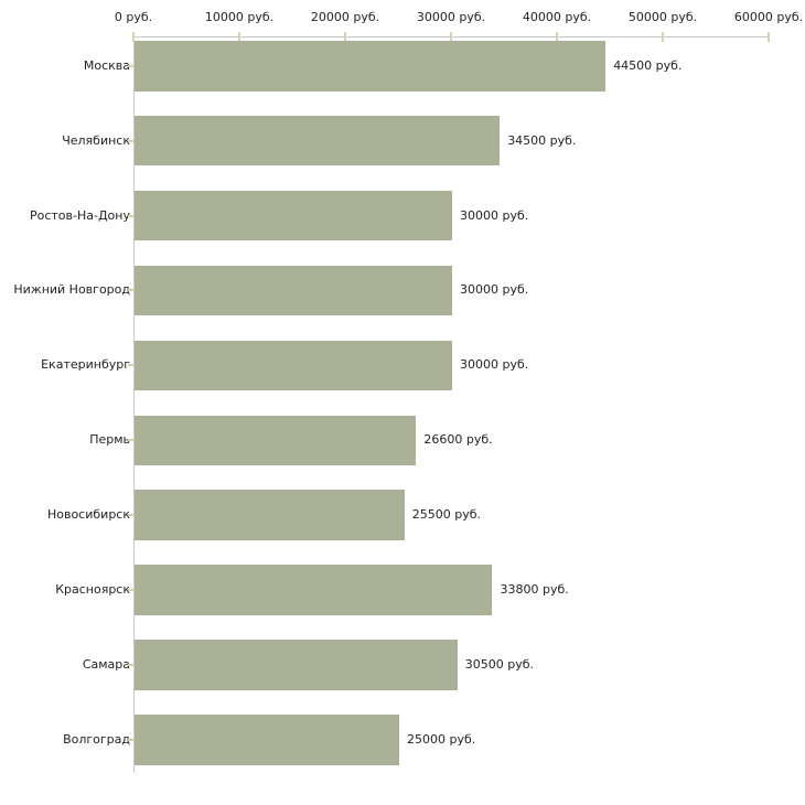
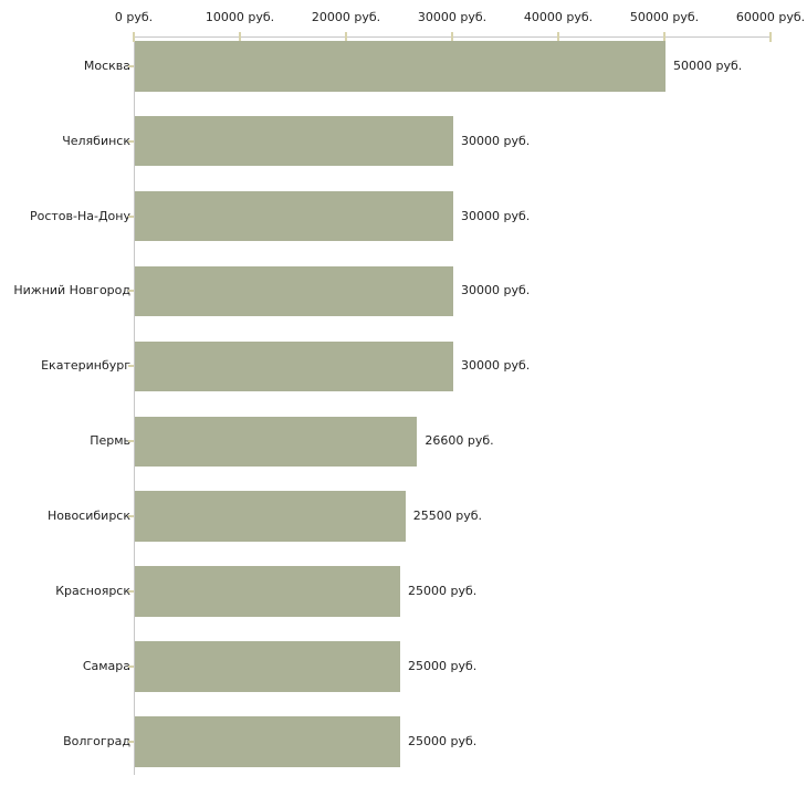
Москва: 44500 -> 50000
Челябинск: 34500 -> 30000
Красноярск: 33800 -> 25000
Самара: 30500 -> 25000
